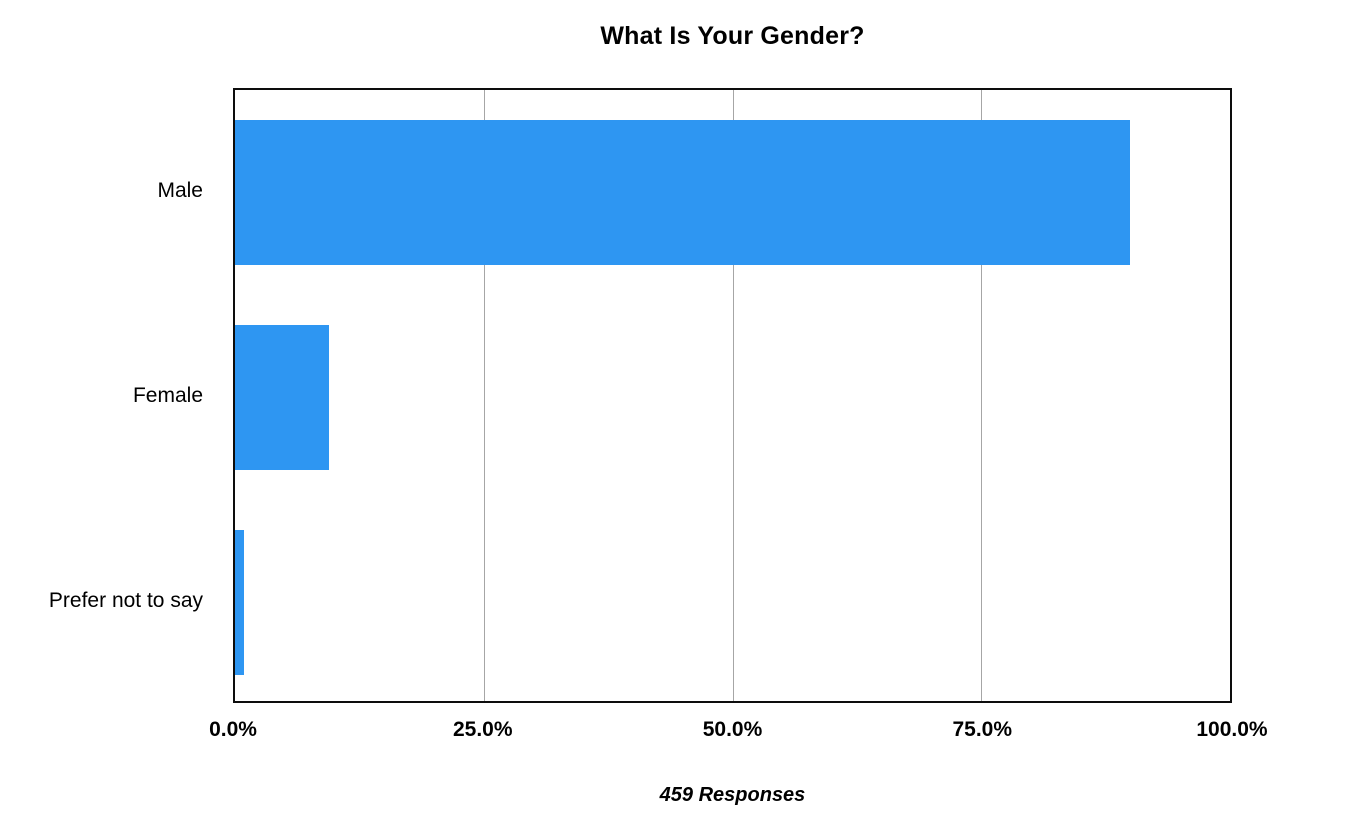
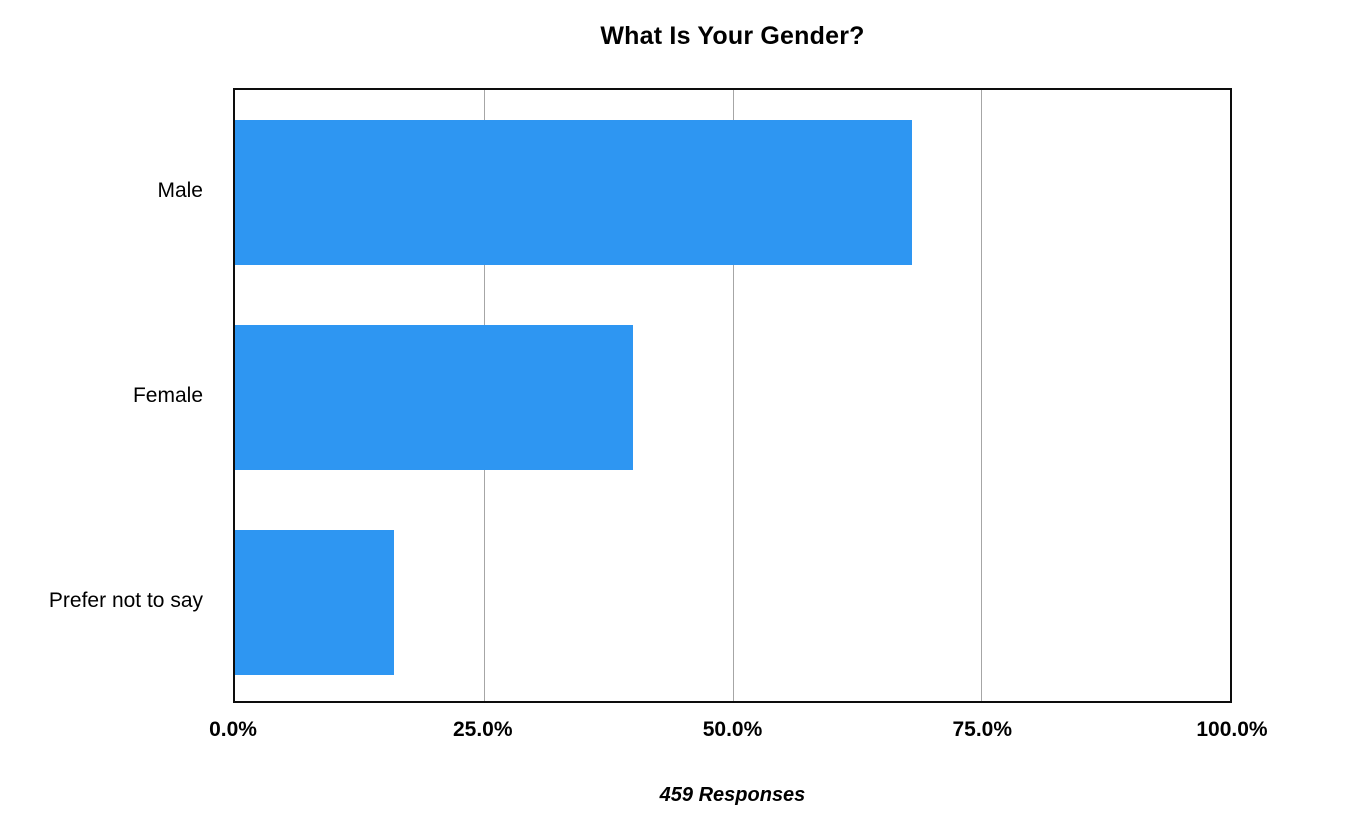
Male: 90% -> 68%
Female: 9% -> 40%
Prefer not to say: 1% -> 16%
